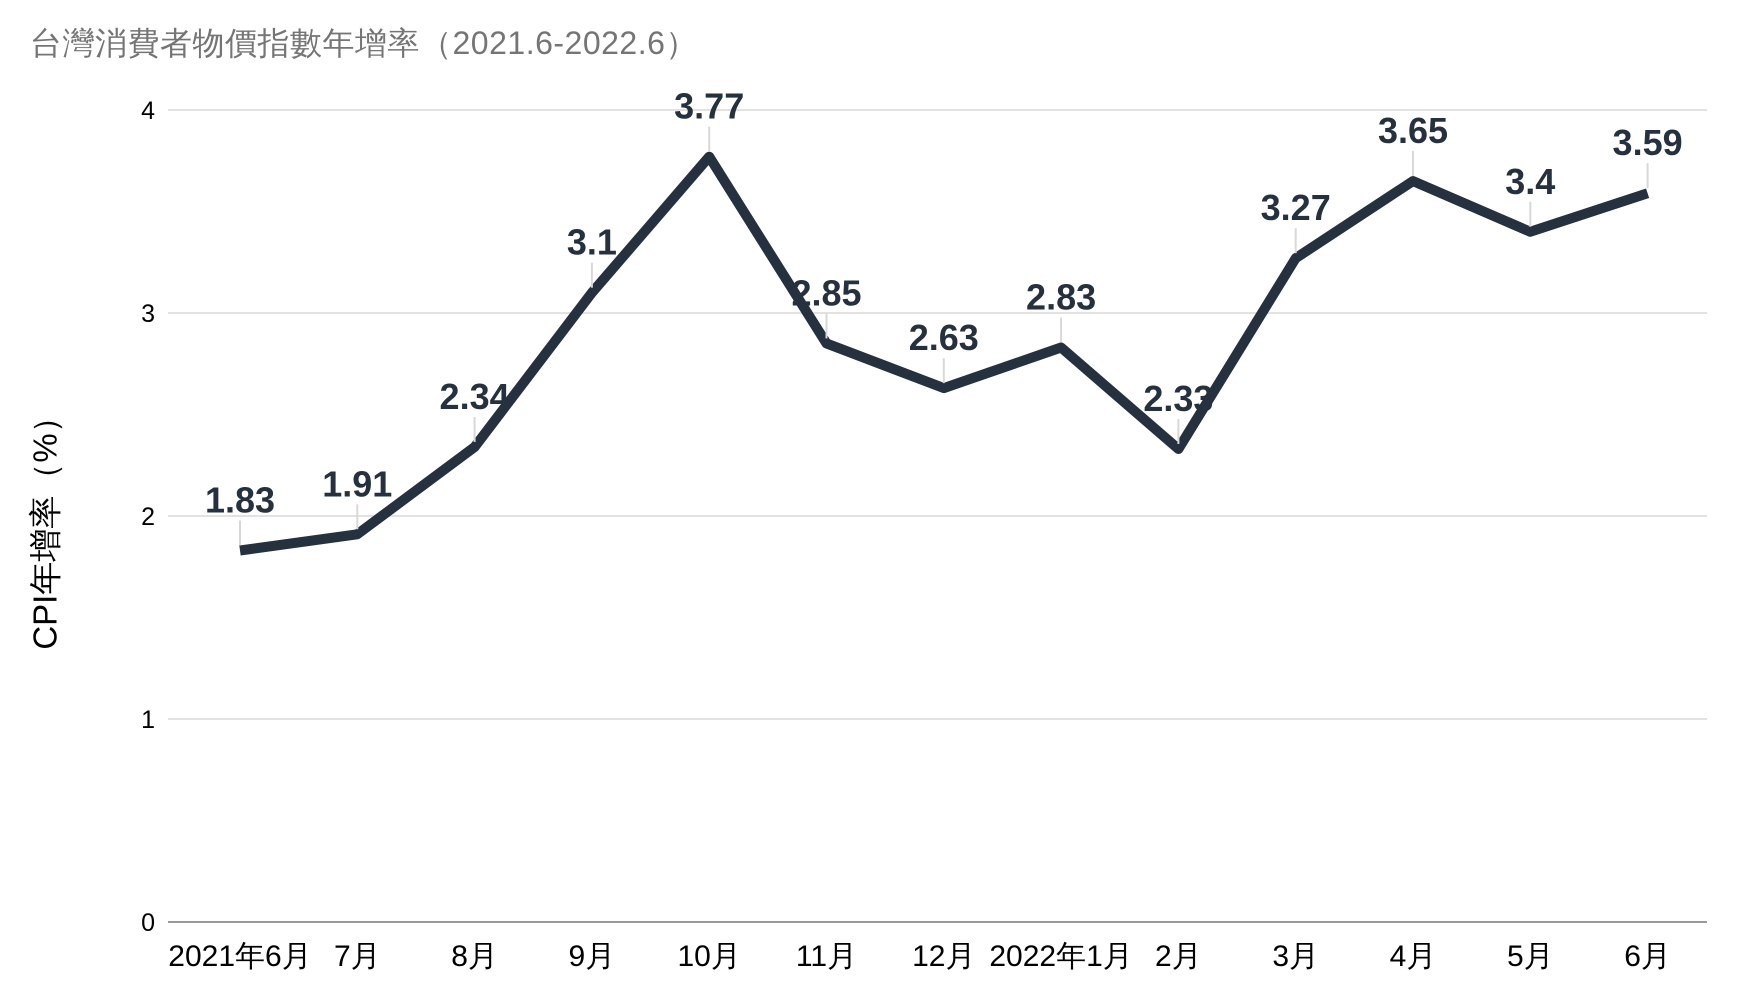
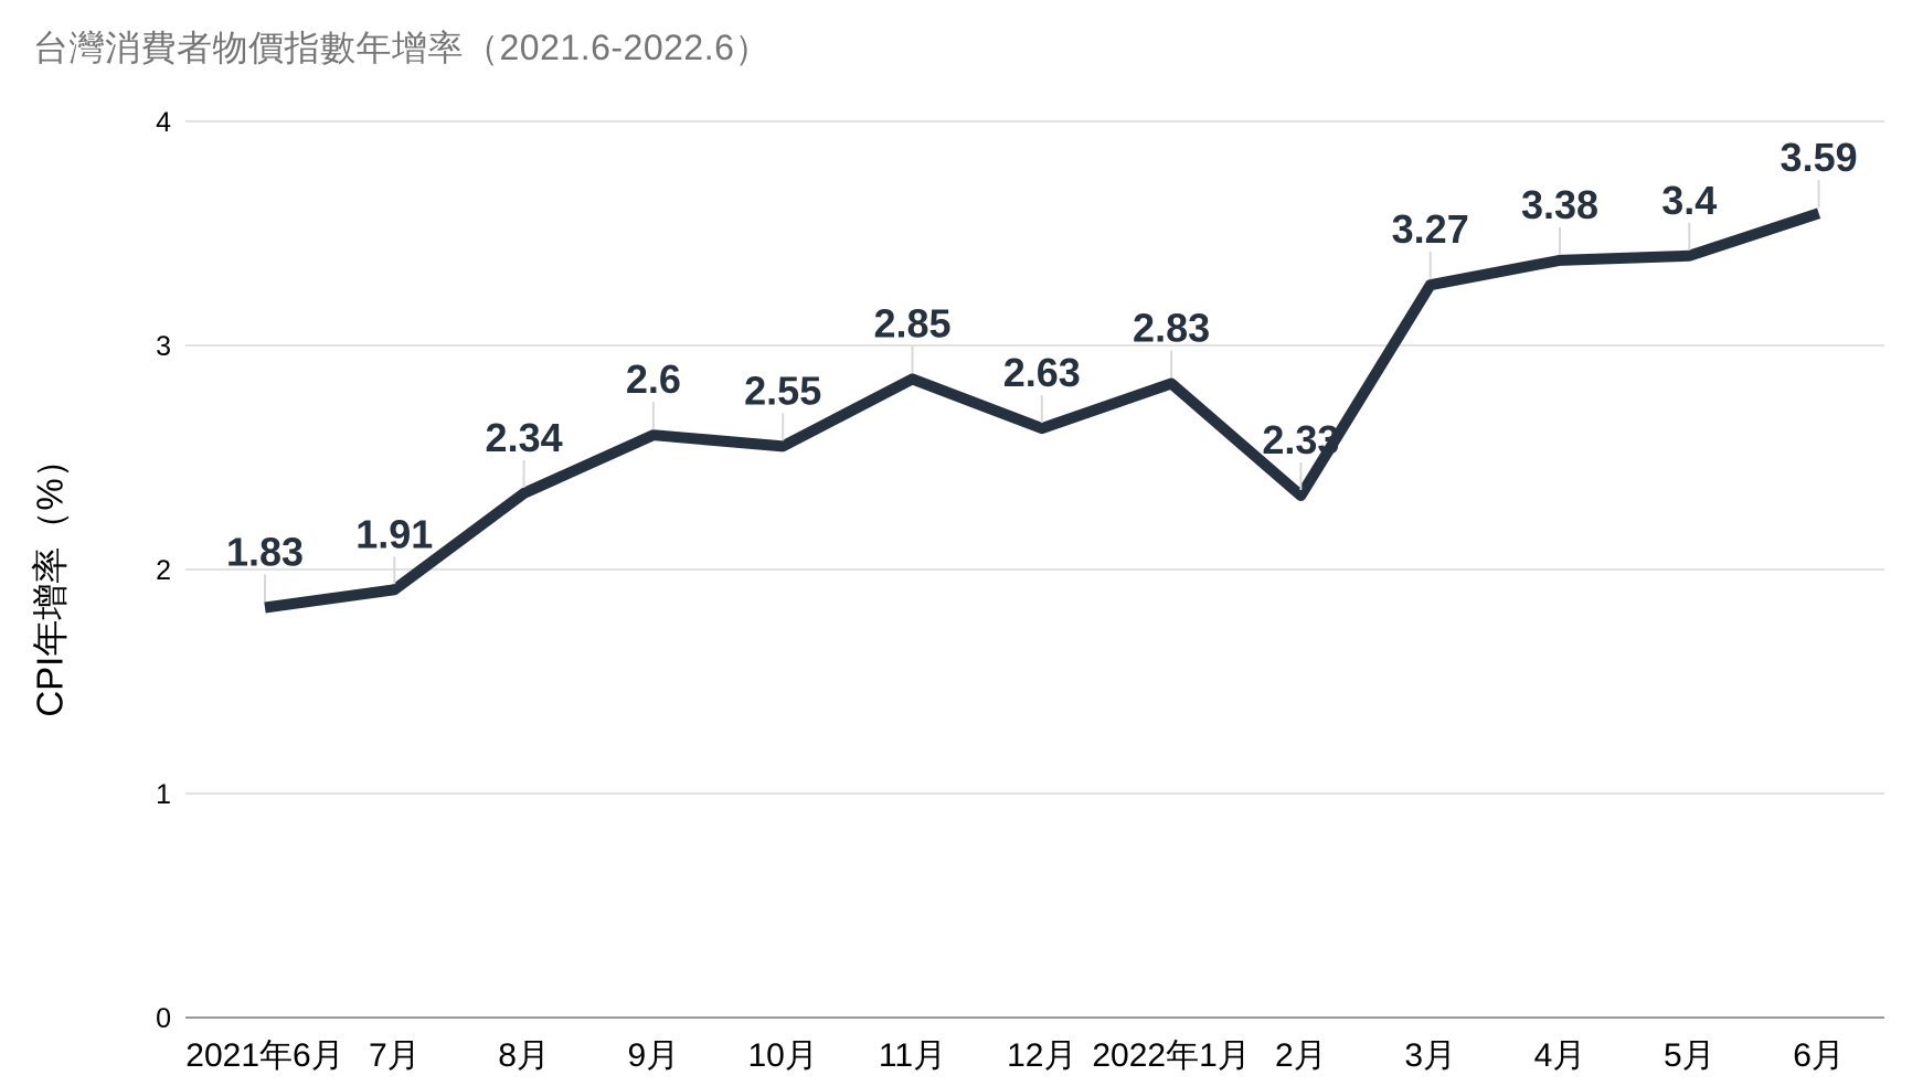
9月: 3.1 -> 2.6
10月: 3.77 -> 2.55
4月: 3.65 -> 3.38
